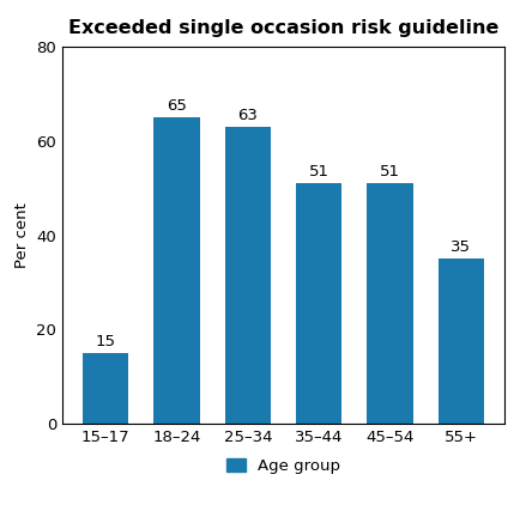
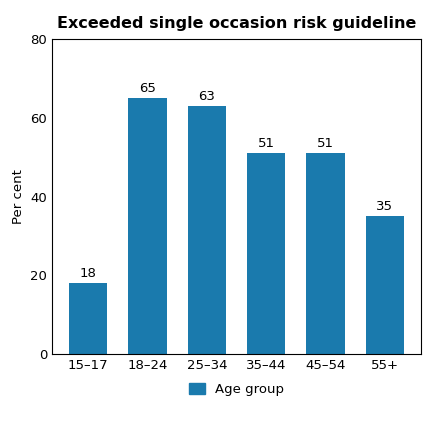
15–17: 15 -> 18
